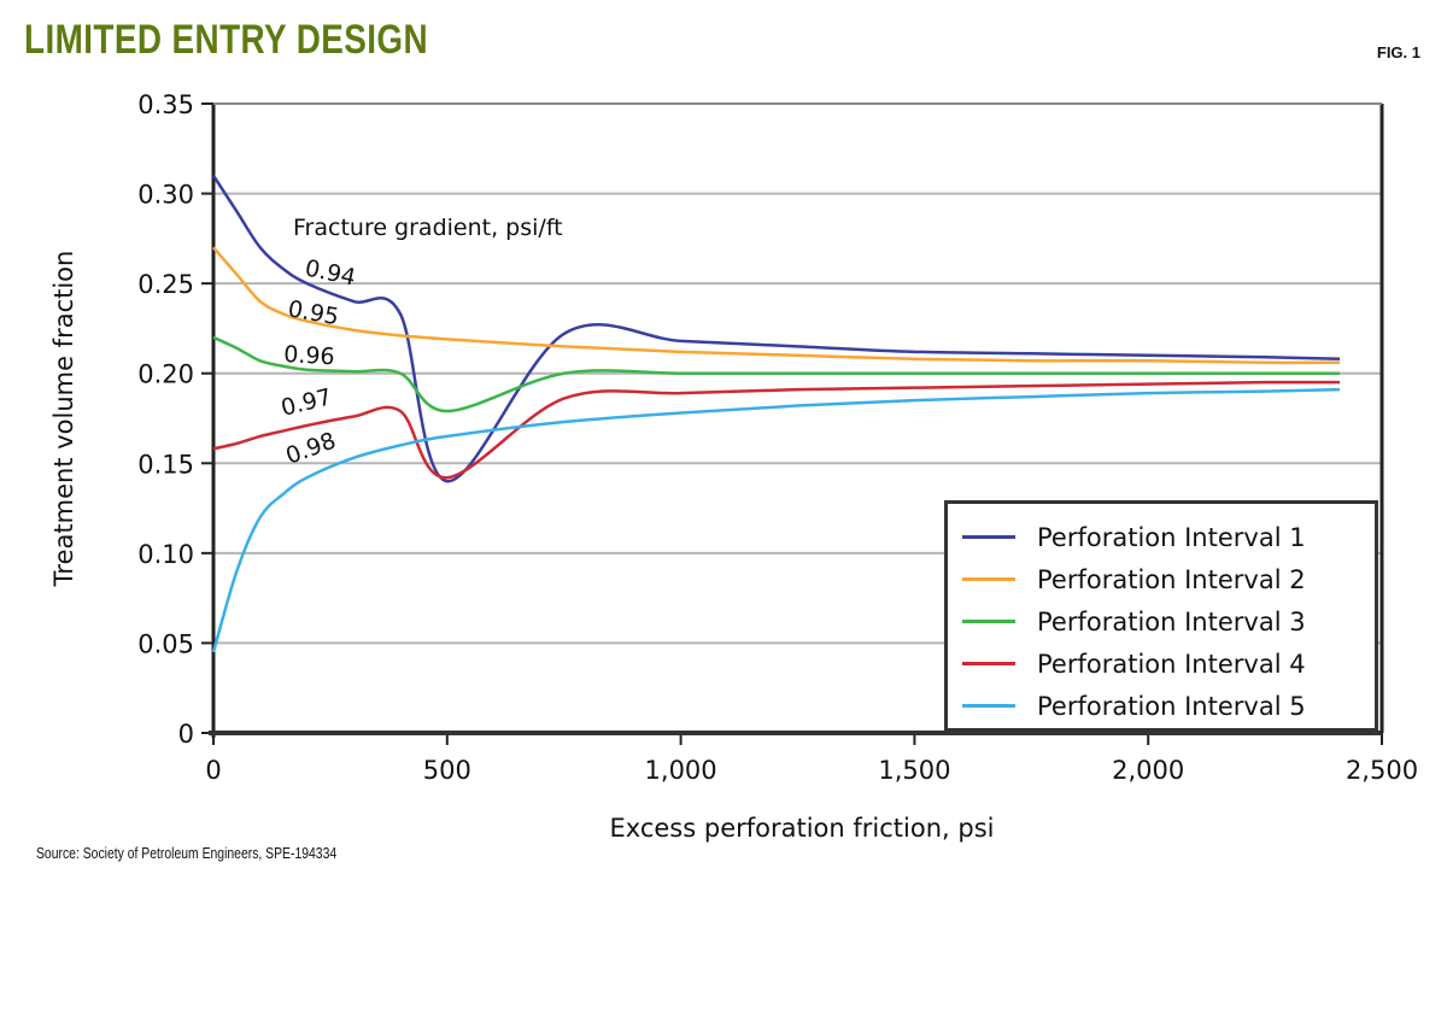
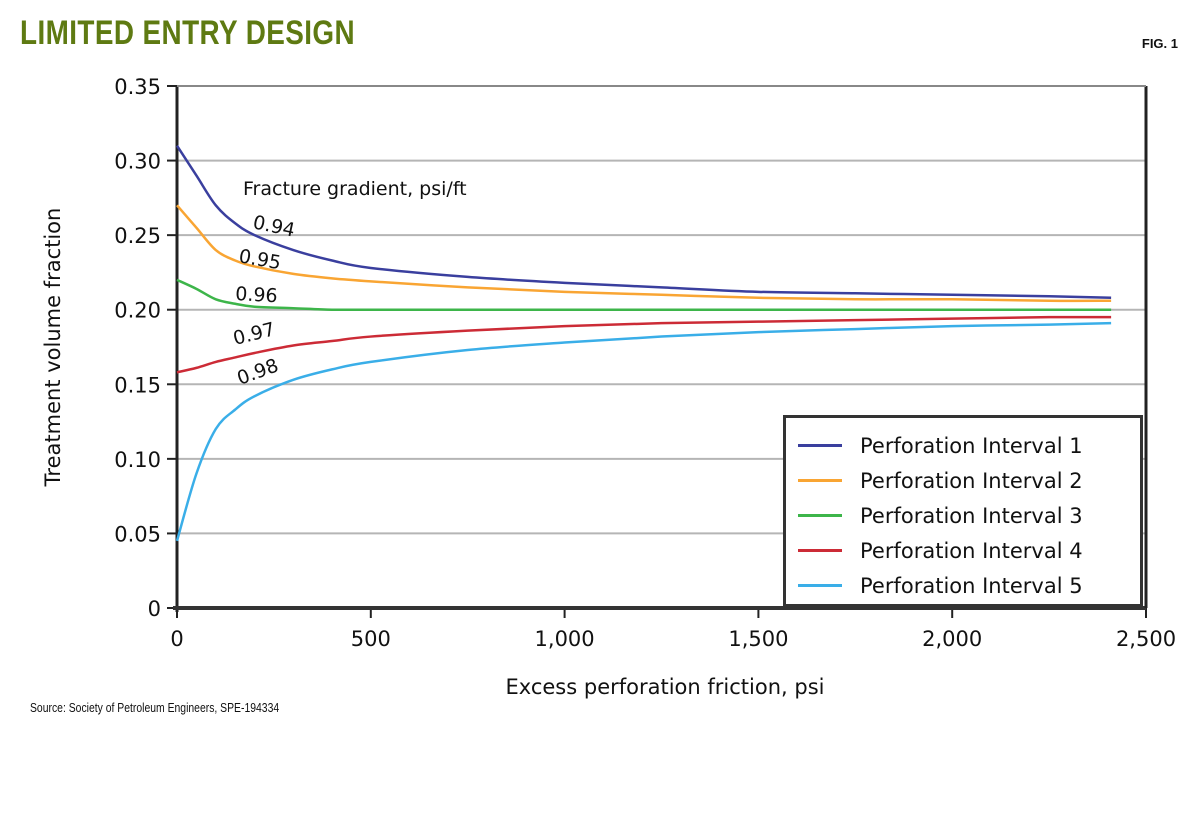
Perforation Interval 1/500: 0.140 -> 0.228
Perforation Interval 3/500: 0.179 -> 0.200
Perforation Interval 4/500: 0.142 -> 0.182
